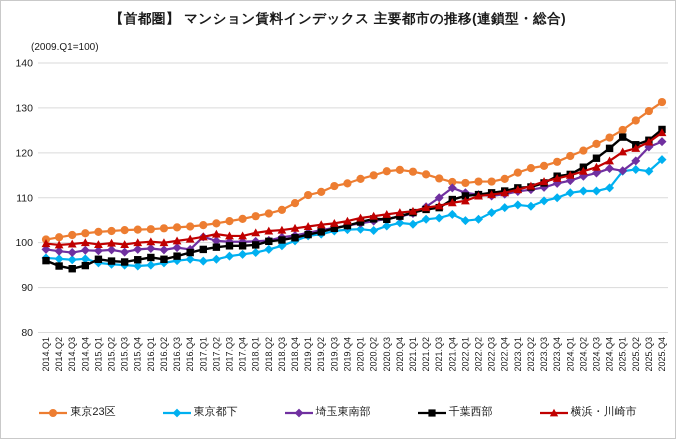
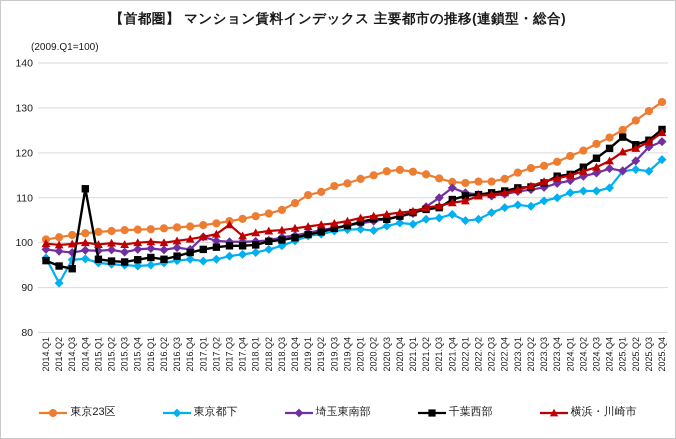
東京都下/2014.Q2: 96 -> 91
千葉西部/2014.Q4: 95 -> 112
横浜・川崎市/2017.Q3: 102 -> 104
